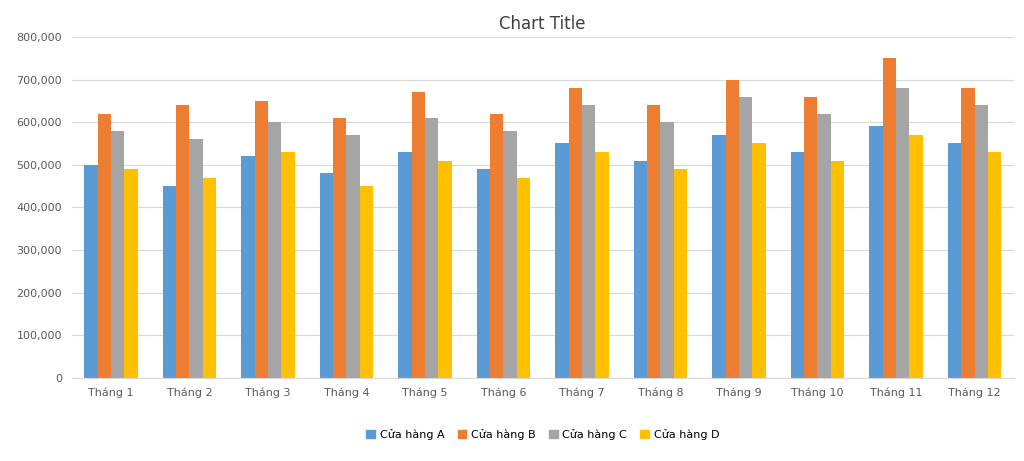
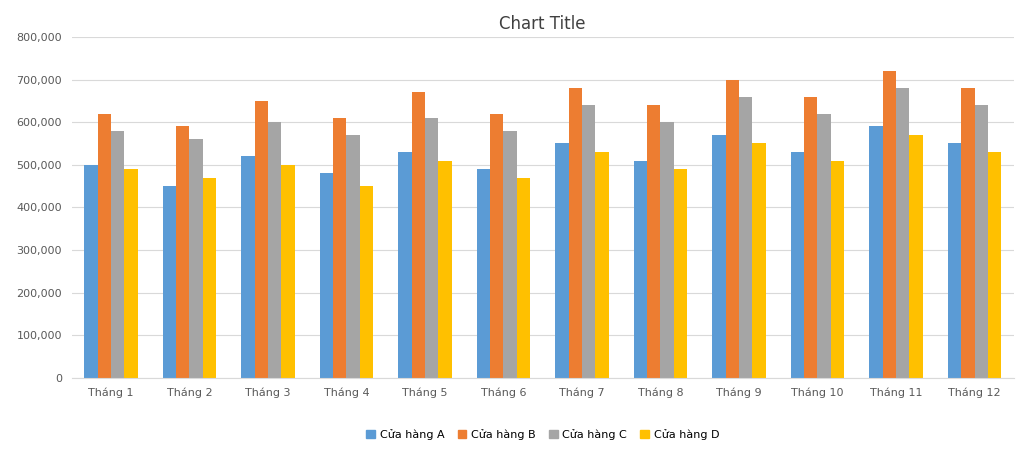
Cửa hàng B/Tháng 2: 640,000 -> 590,000
Cửa hàng D/Tháng 3: 530,000 -> 500,000
Cửa hàng B/Tháng 11: 750,000 -> 720,000
